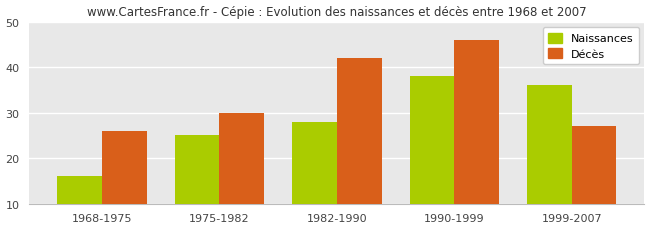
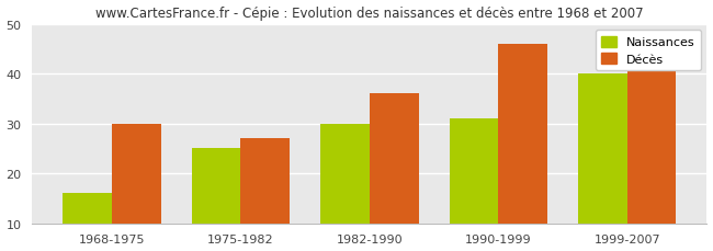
Décès/1968-1975: 26 -> 30
Décès/1975-1982: 30 -> 27
Naissances/1982-1990: 28 -> 30
Décès/1982-1990: 42 -> 36
Naissances/1990-1999: 38 -> 31
Naissances/1999-2007: 36 -> 40
Décès/1999-2007: 27 -> 41
